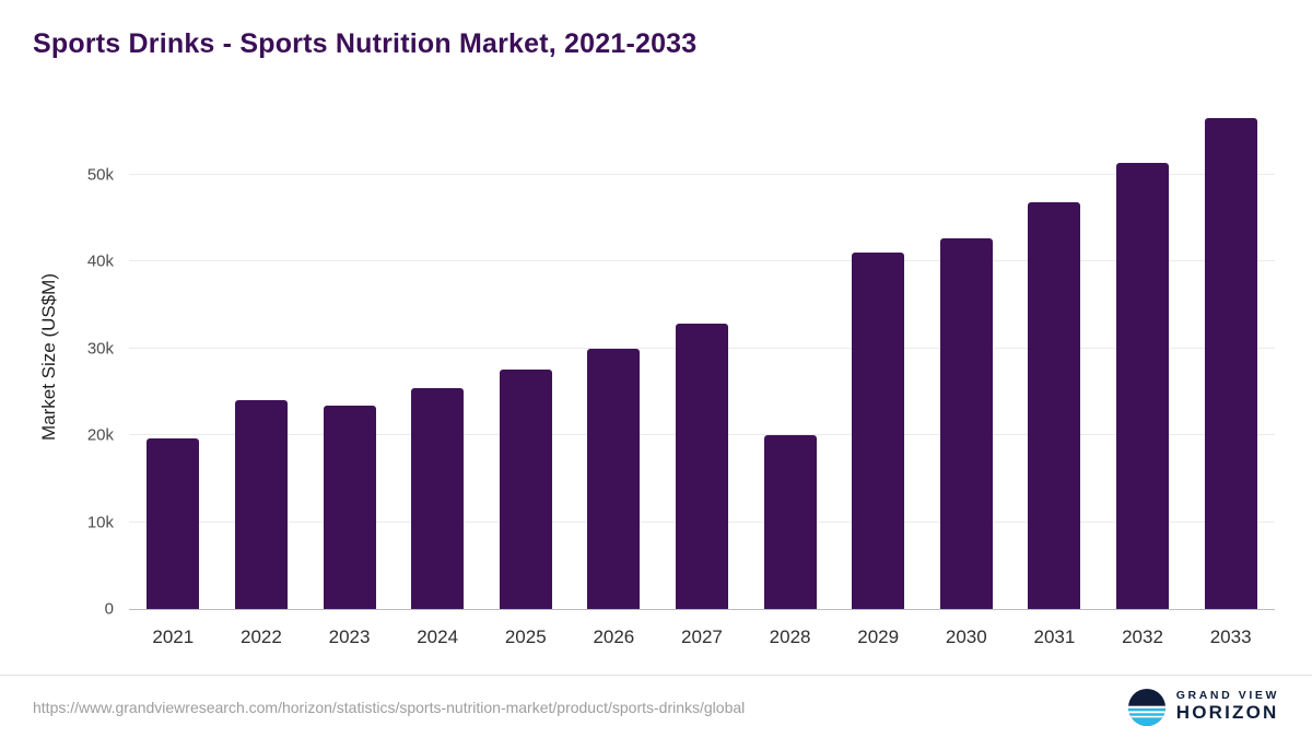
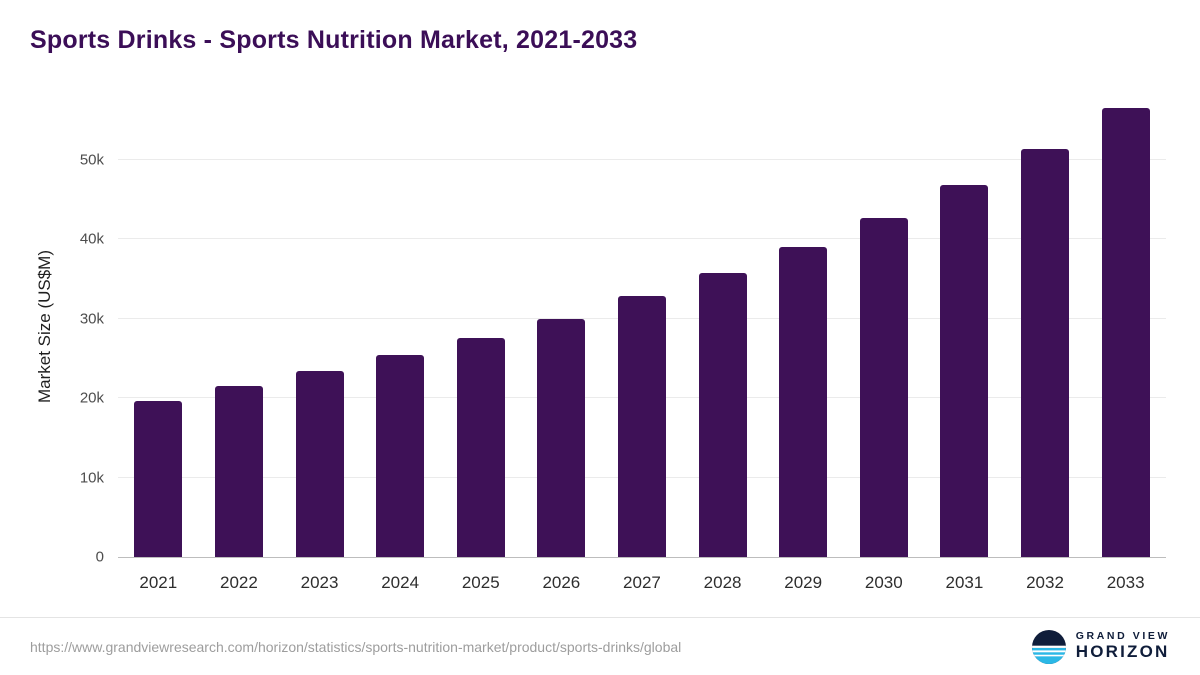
2022: 24k -> 22k
2028: 20k -> 36k
2029: 41k -> 39k
